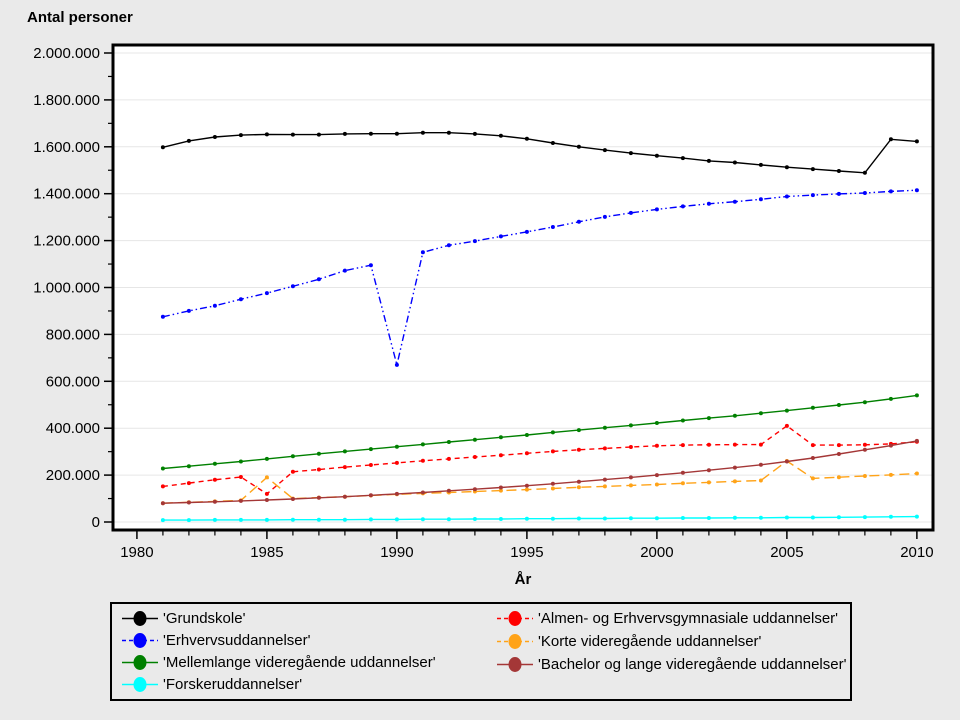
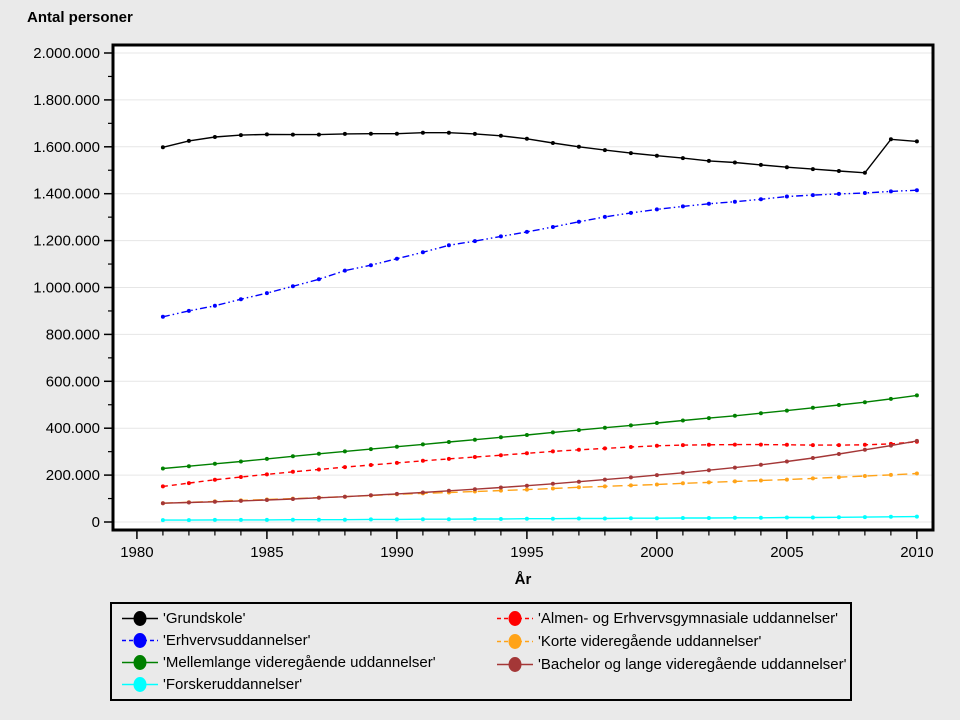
'Almen- og Erhvervsgymnasiale uddannelser'/1985: 120000 -> 200000
'Korte videregående uddannelser'/1985: 190000 -> 100000
'Erhvervsuddannelser'/1990: 670000 -> 1120000
'Almen- og Erhvervsgymnasiale uddannelser'/2005: 410000 -> 330000
'Korte videregående uddannelser'/2005: 260000 -> 180000
